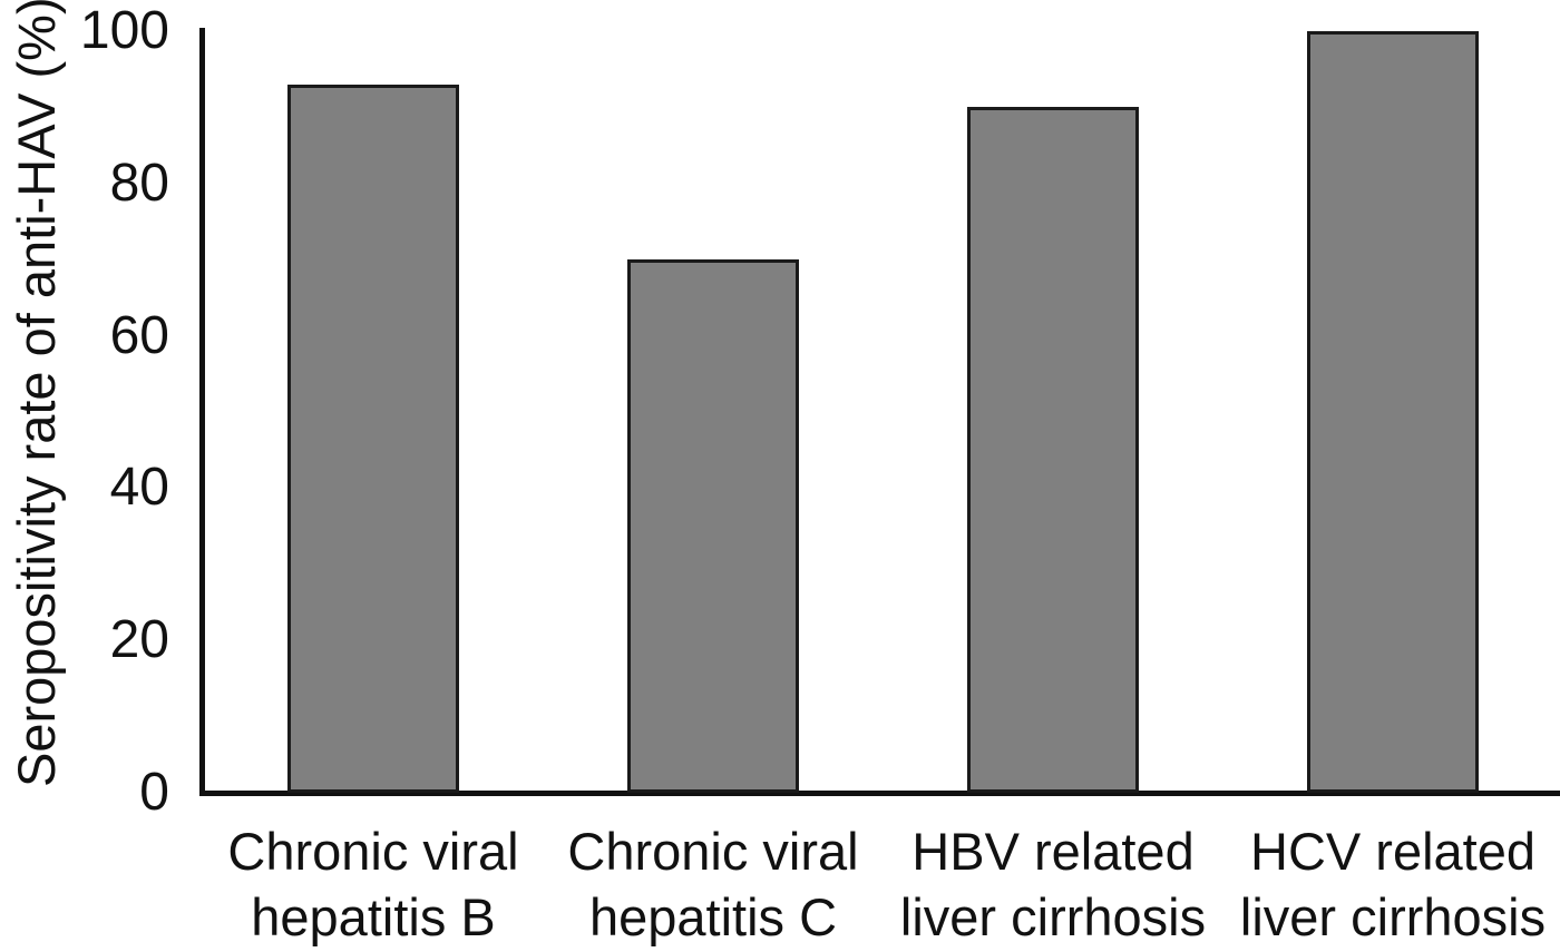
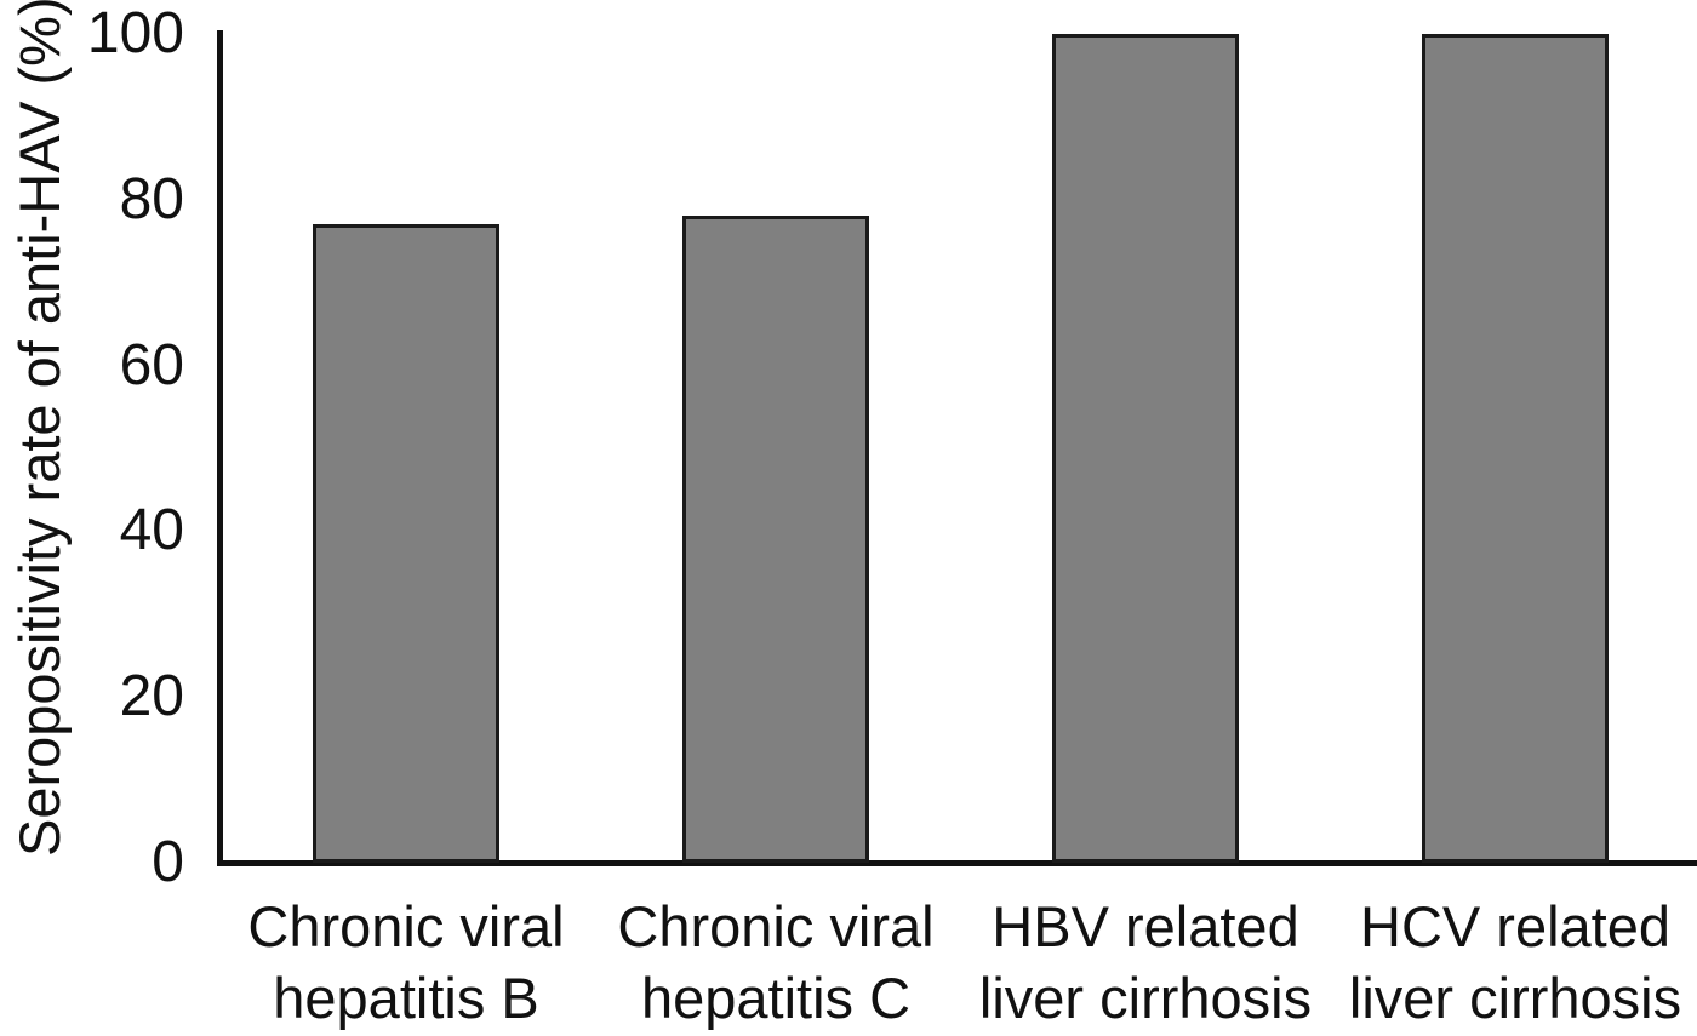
Chronic viral hepatitis B: 93 -> 77
Chronic viral hepatitis C: 70 -> 78
HBV related liver cirrhosis: 90 -> 100
